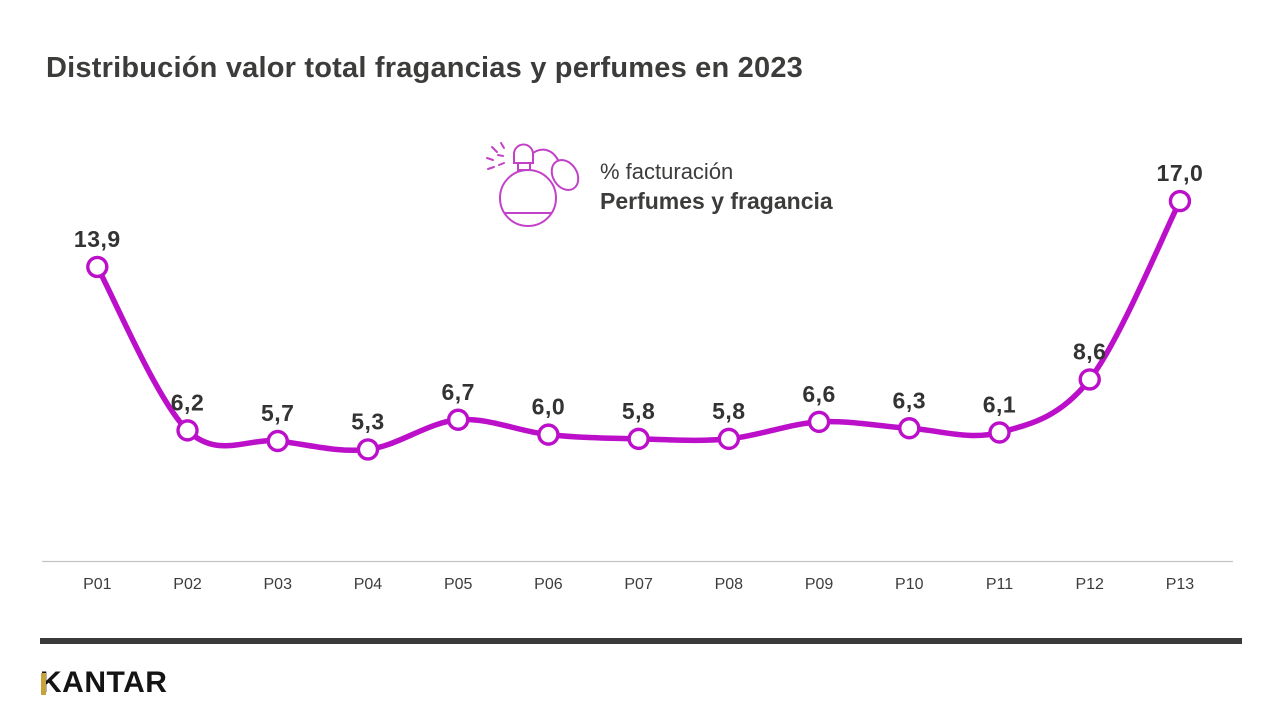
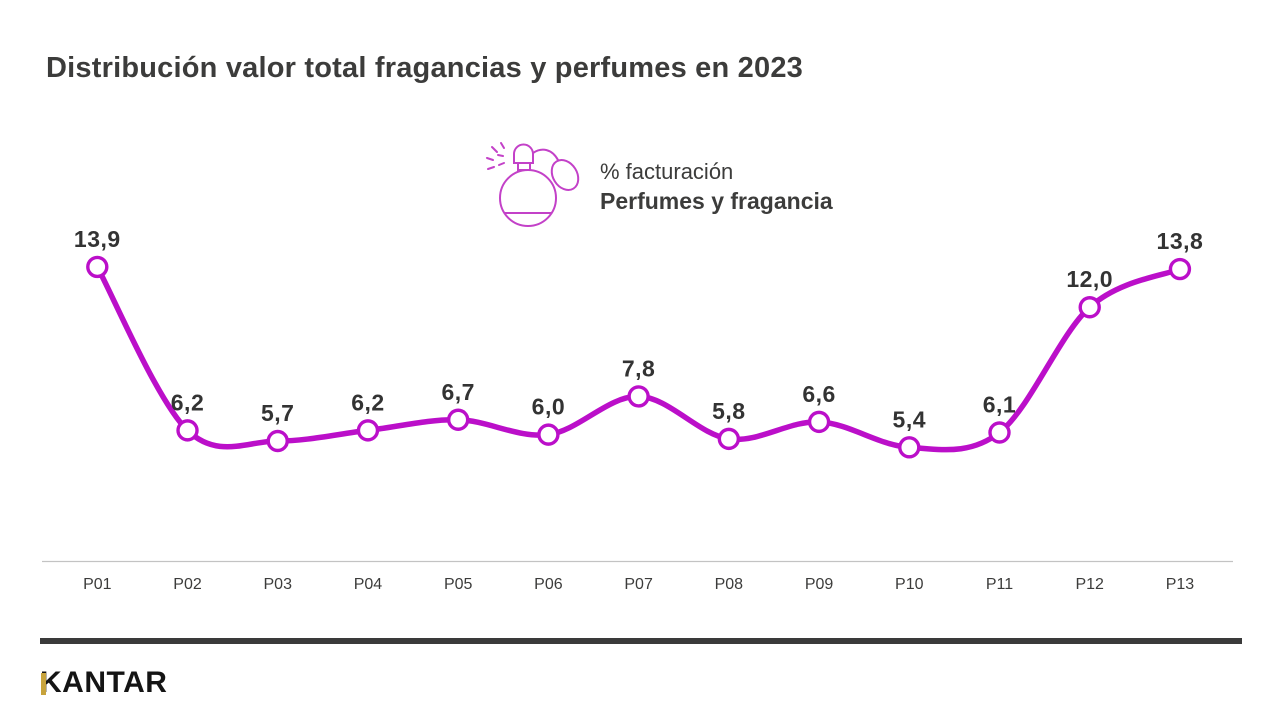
P04: 5,3 -> 6,2
P07: 5,8 -> 7,8
P10: 6,3 -> 5,4
P12: 8,6 -> 12,0
P13: 17,0 -> 13,8
